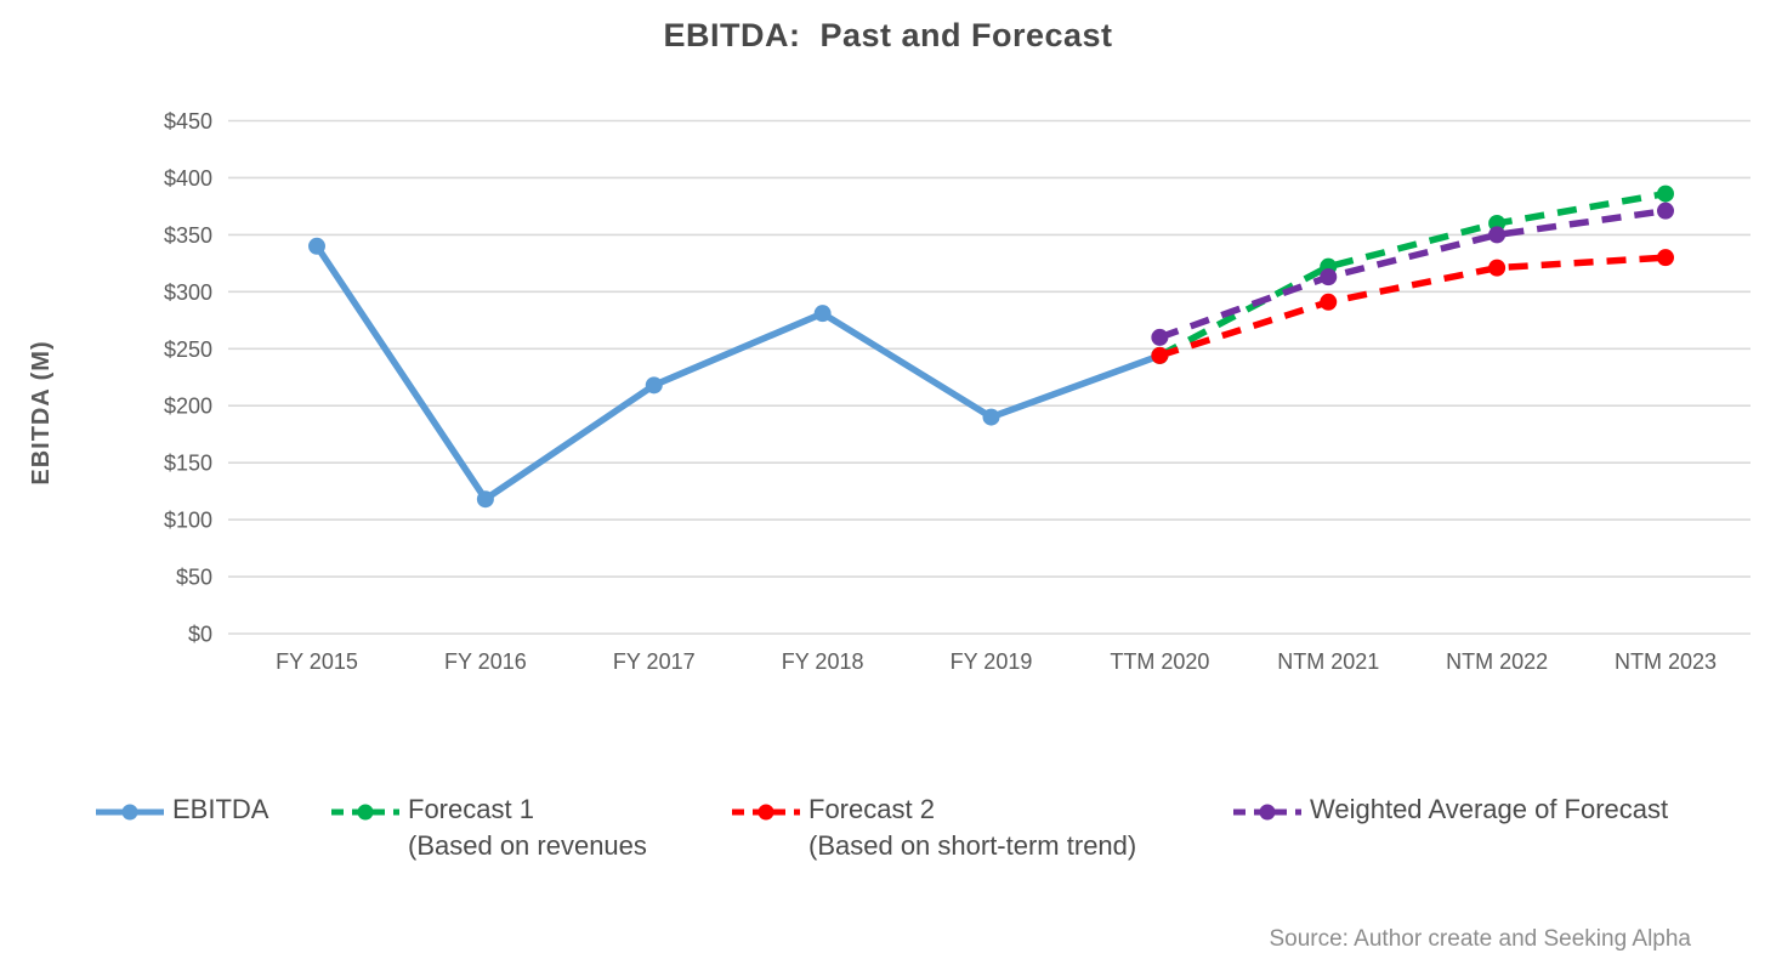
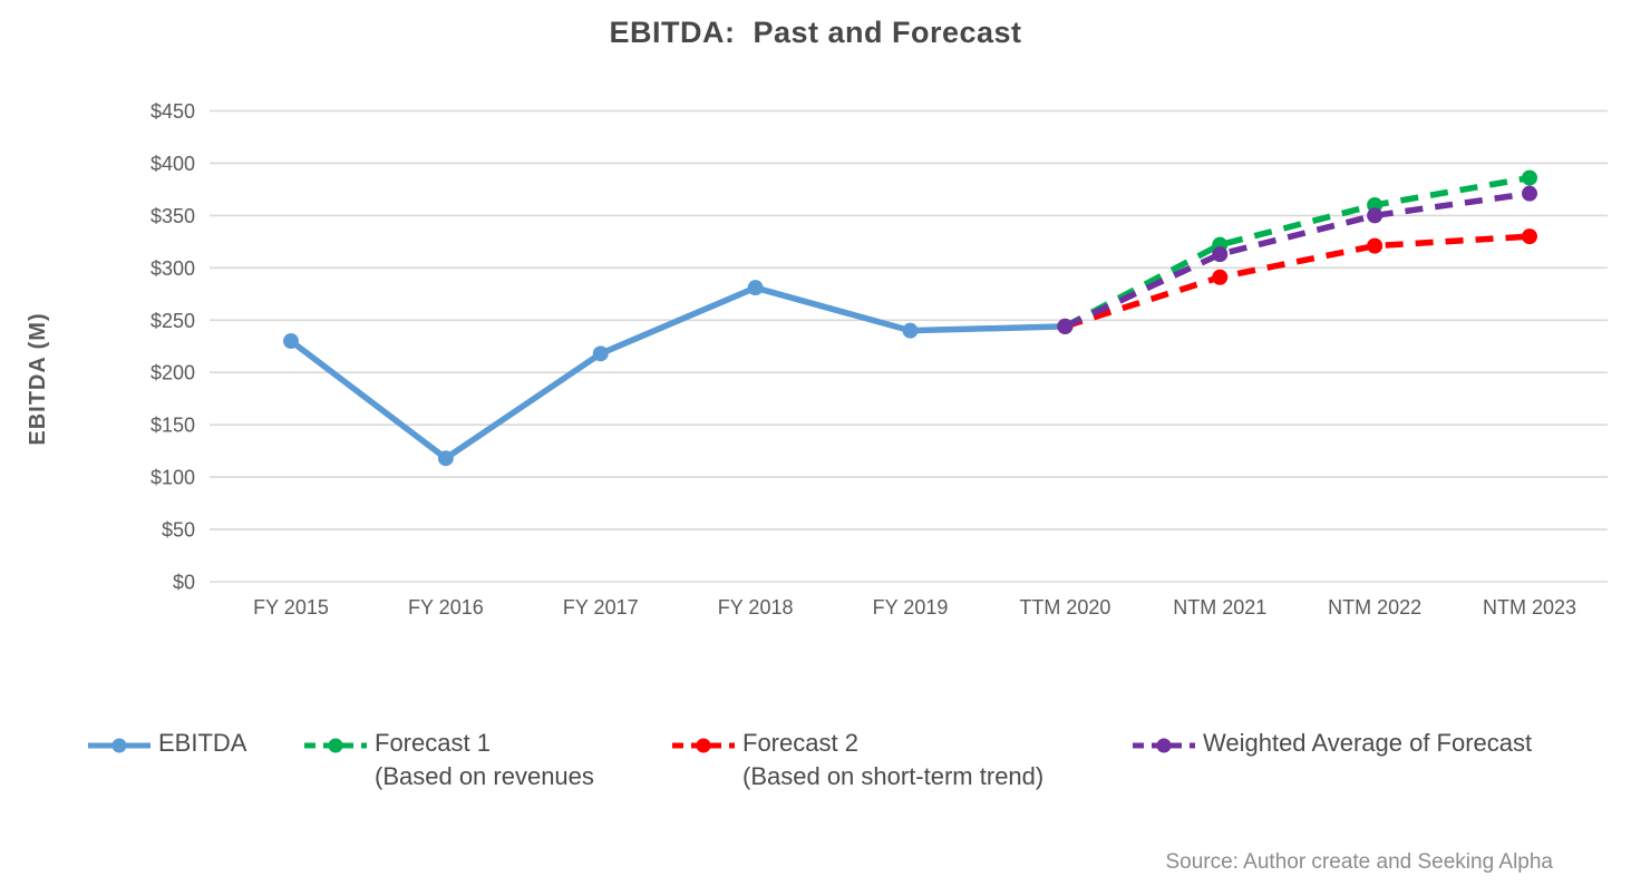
EBITDA/FY 2015: $340 -> $230
EBITDA/FY 2019: $190 -> $240
Weighted Average of Forecast/TTM 2020: $260 -> $240
